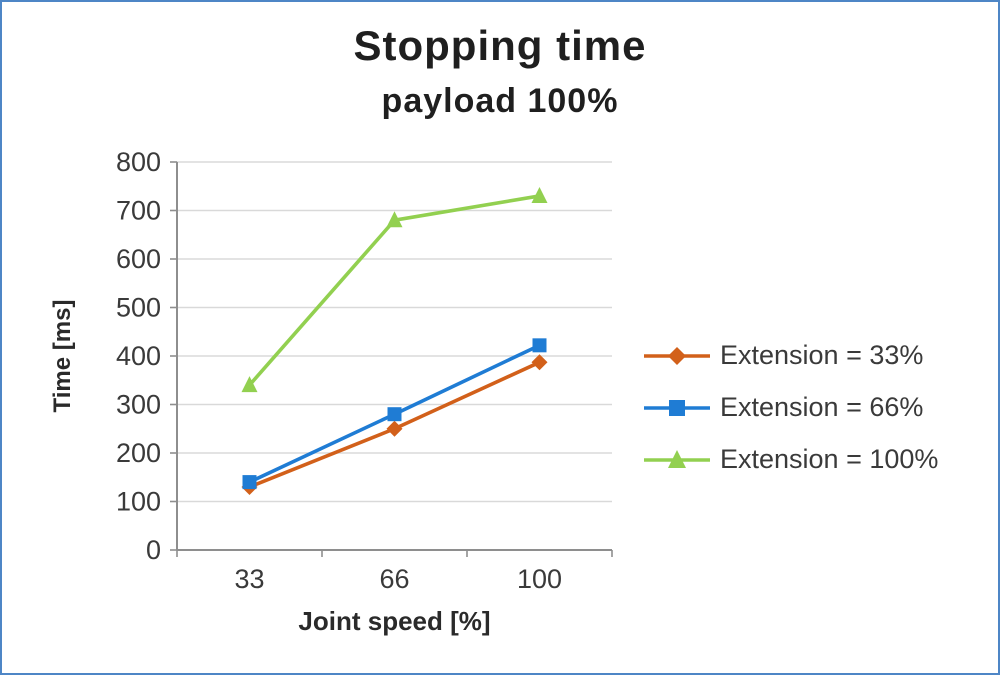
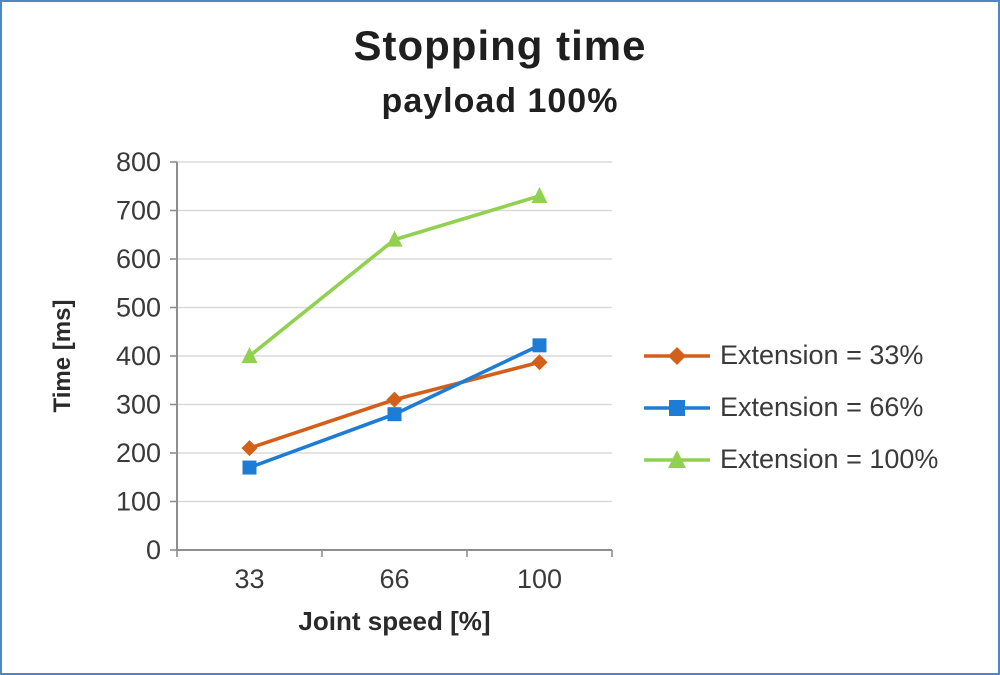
Extension = 33%/33: 130 -> 210
Extension = 66%/33: 140 -> 170
Extension = 100%/33: 340 -> 400
Extension = 33%/66: 250 -> 310
Extension = 100%/66: 680 -> 640
